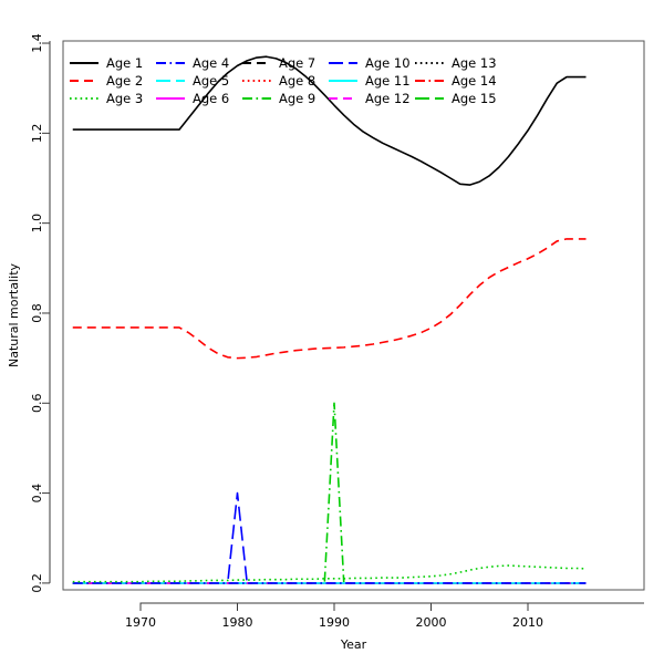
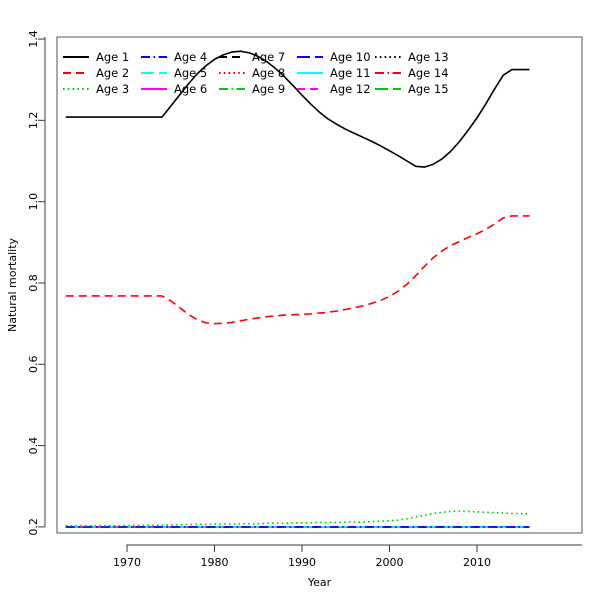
Age 10/1980: 0.4 -> 0.2
Age 9/1990: 0.6 -> 0.2
